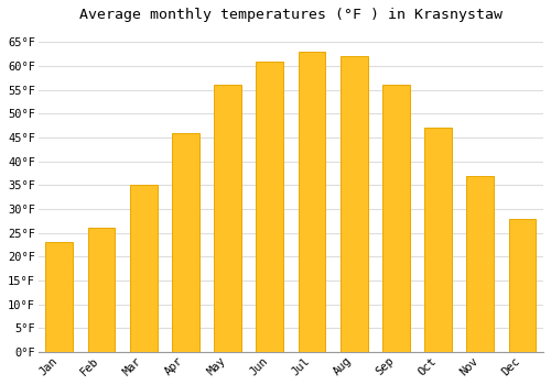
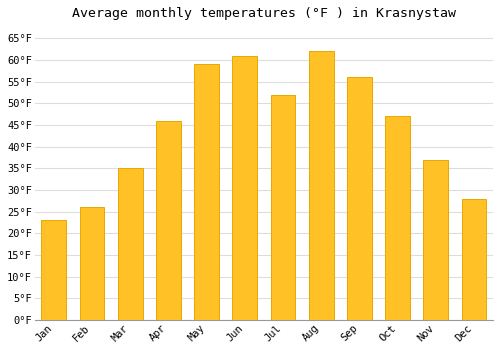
May: 56°F -> 59°F
Jul: 63°F -> 52°F
